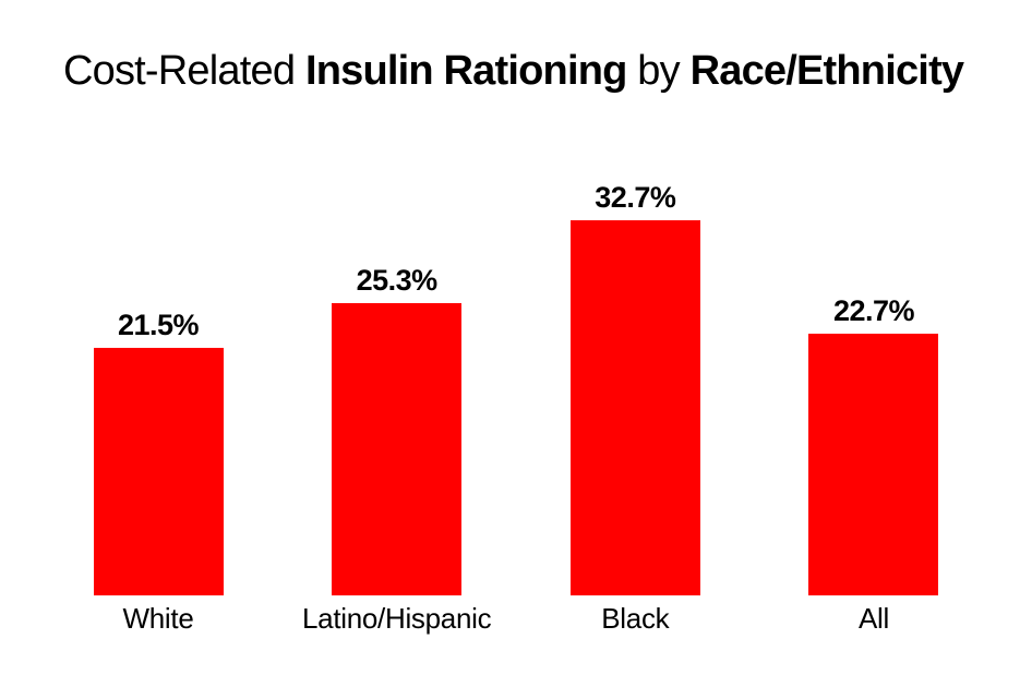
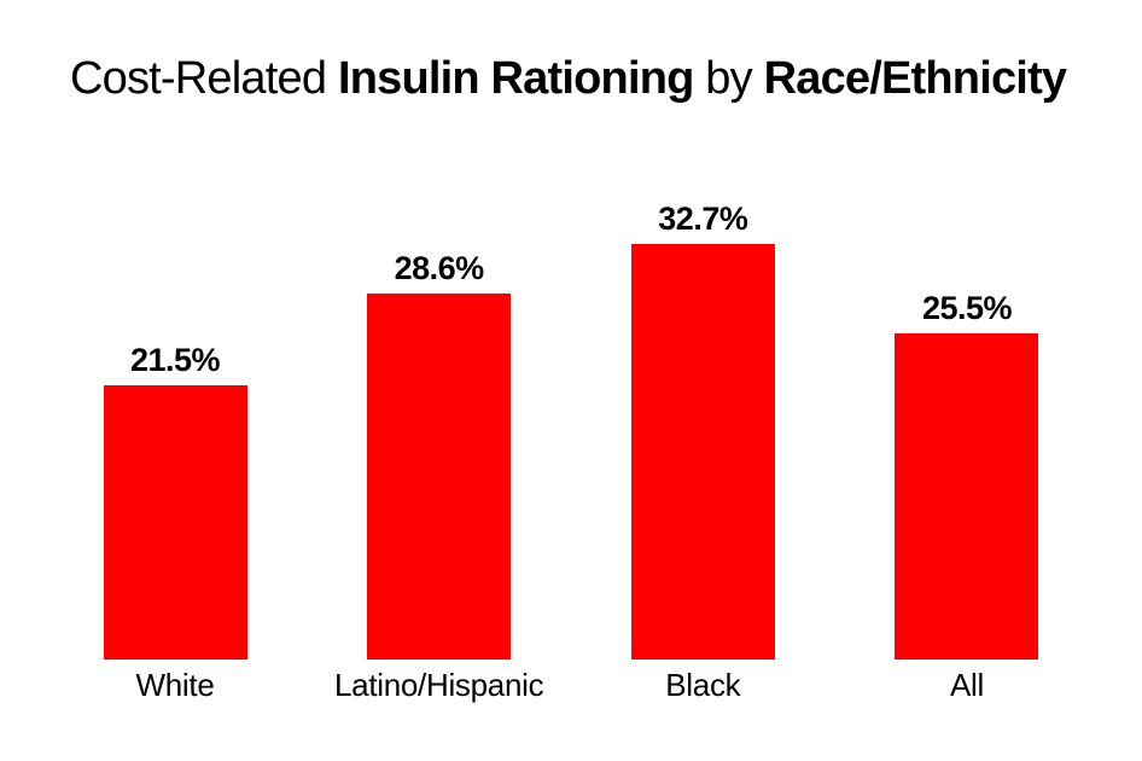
Latino/Hispanic: 25.3% -> 28.6%
All: 22.7% -> 25.5%
